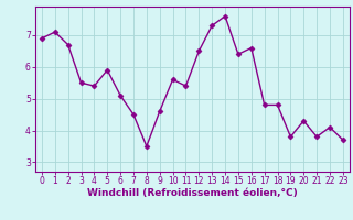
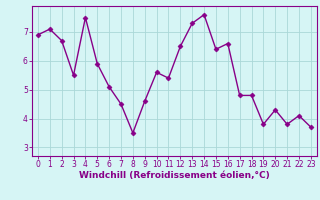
4: 5.4 -> 7.5
